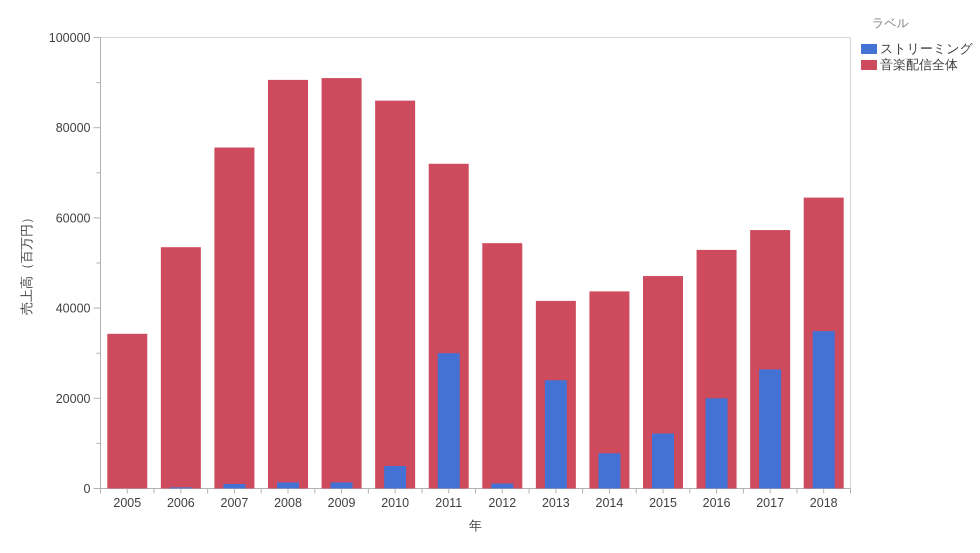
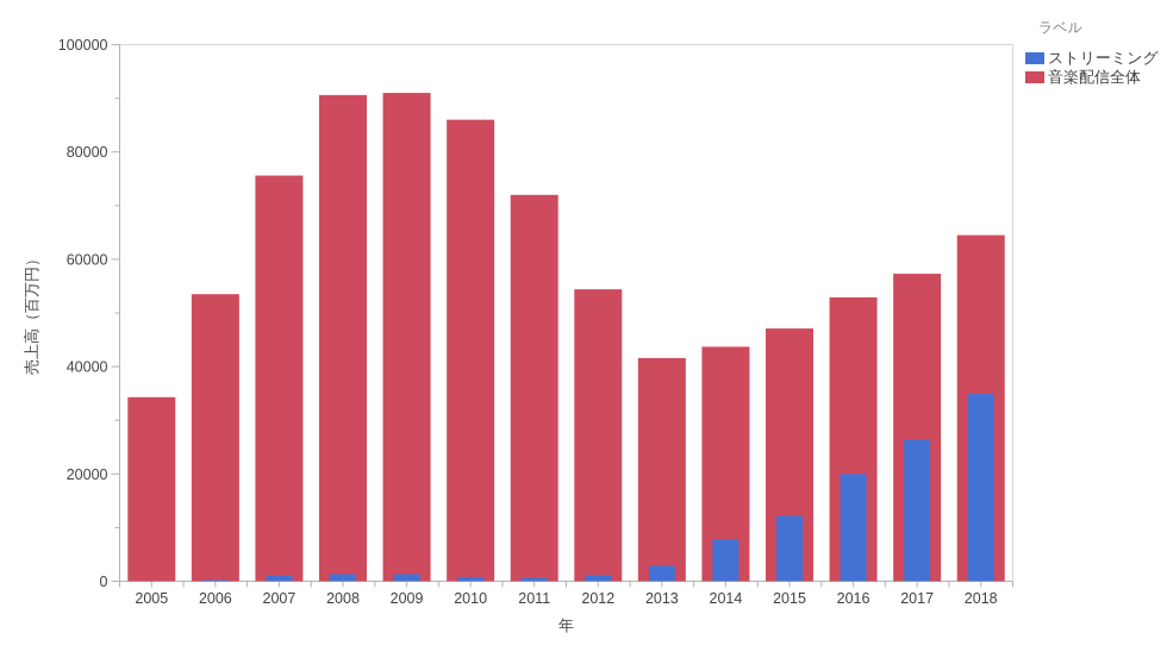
ストリーミング/2010: 5000 -> 1000
ストリーミング/2011: 30000 -> 1000
ストリーミング/2013: 24000 -> 3000
